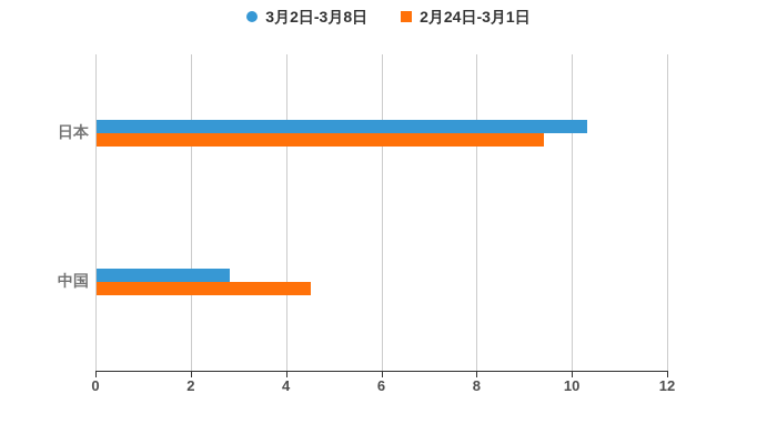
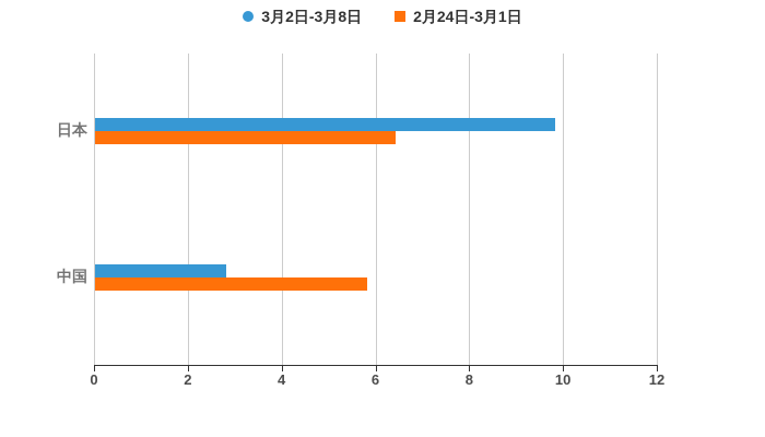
3月2日-3月8日/日本: 10.3 -> 9.8
2月24日-3月1日/日本: 9.4 -> 6.4
2月24日-3月1日/中国: 4.5 -> 5.8
